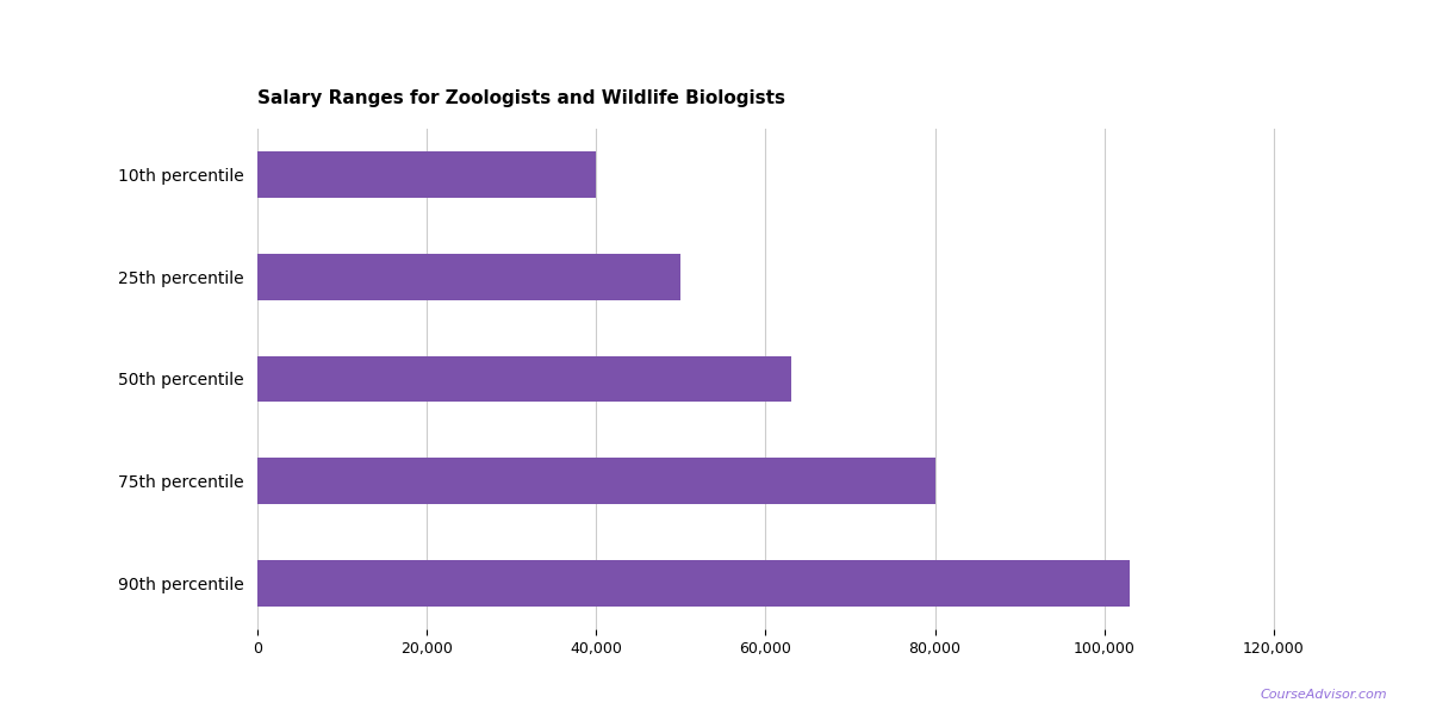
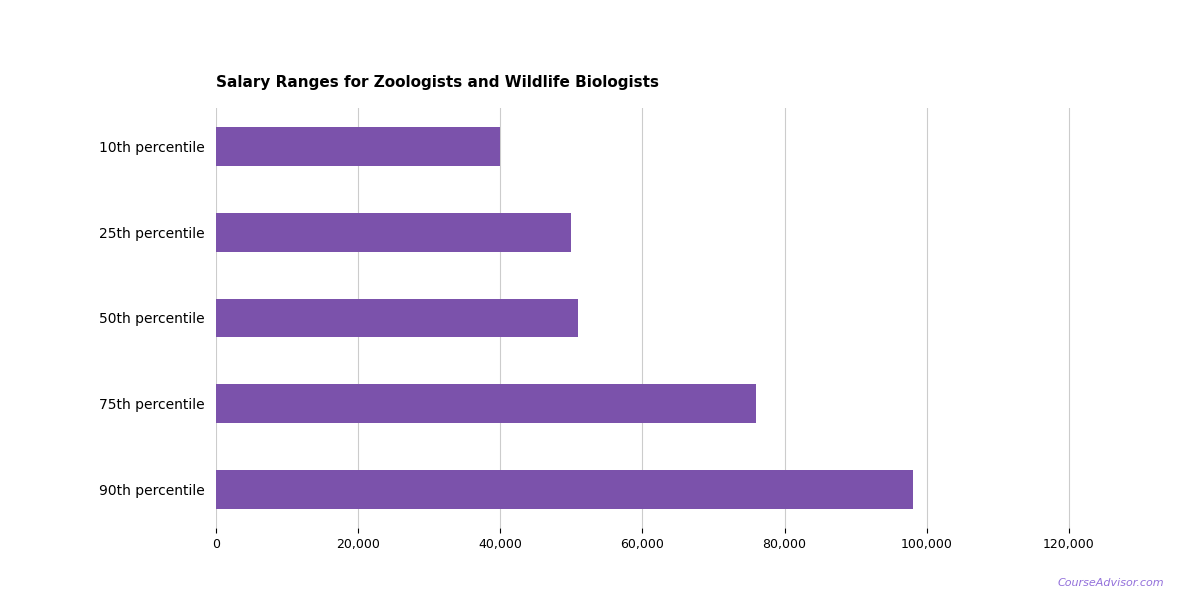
50th percentile: 63,000 -> 51,000
75th percentile: 80,000 -> 76,000
90th percentile: 103,000 -> 98,000
